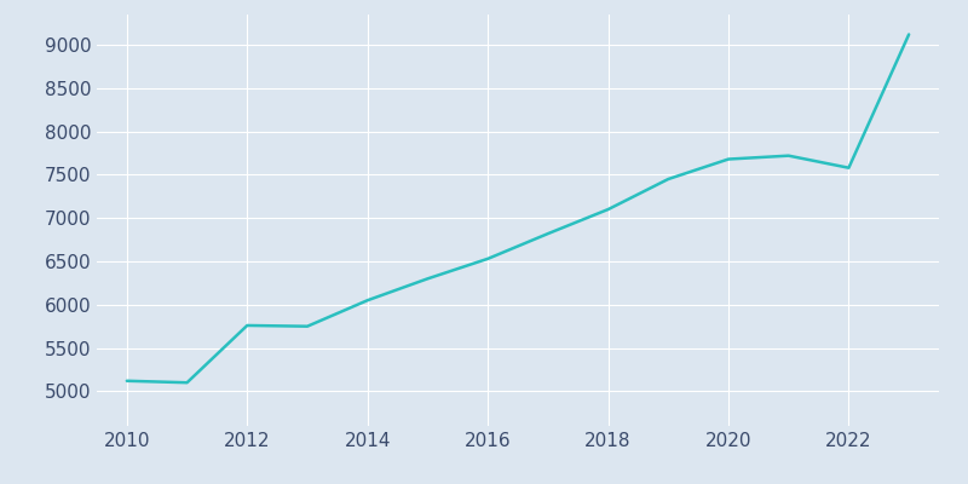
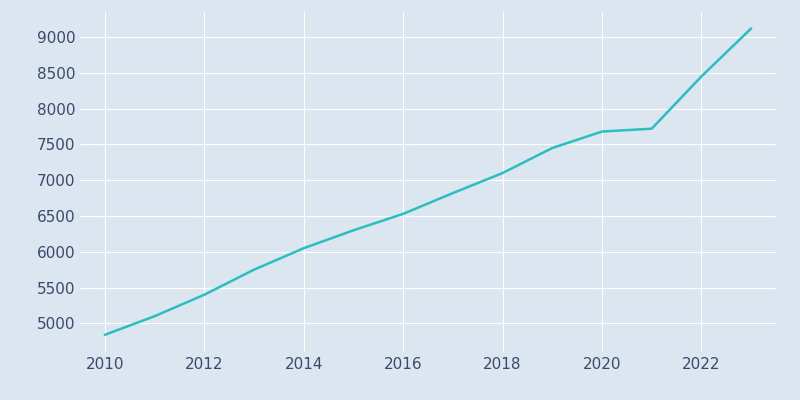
2010: 5120 -> 4840
2012: 5760 -> 5400
2022: 7580 -> 8450
